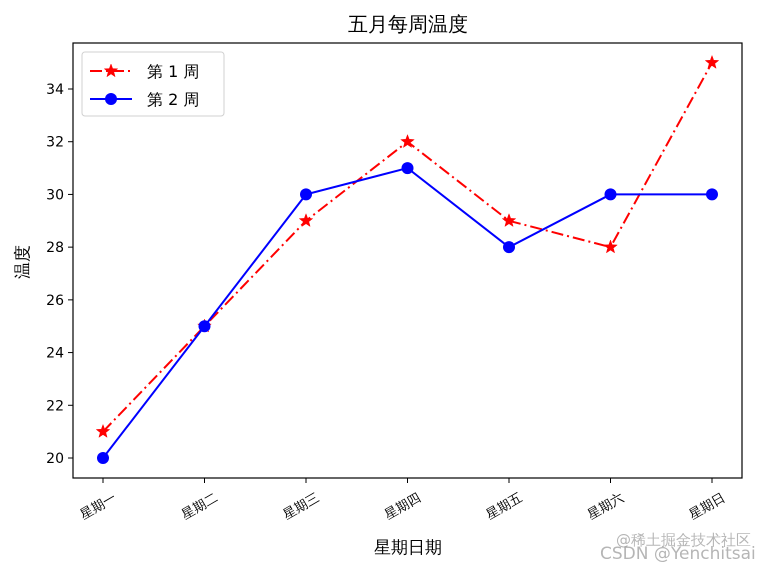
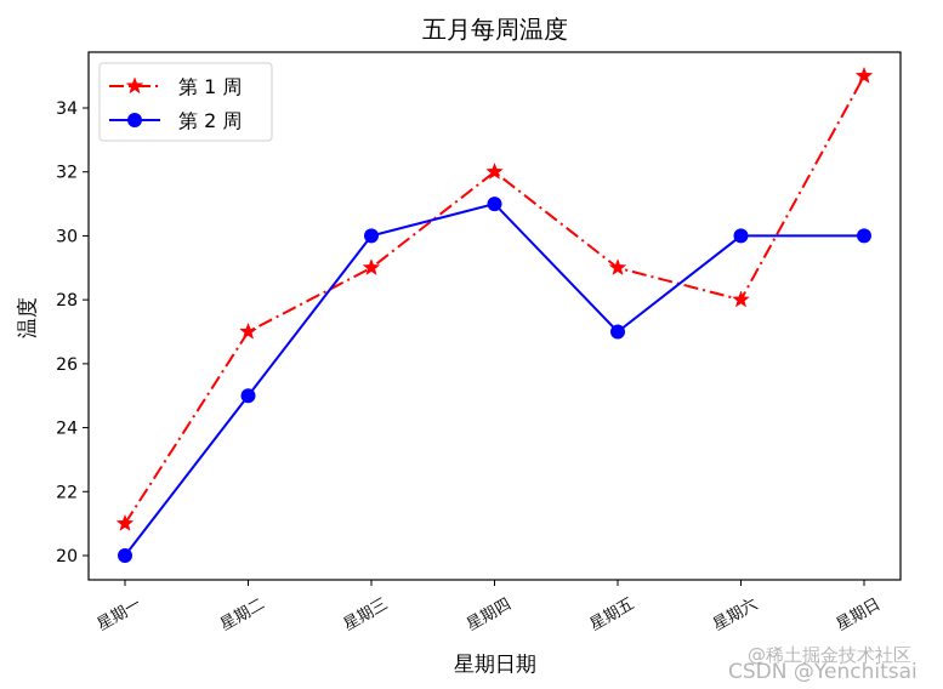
第 1 周/星期二: 25 -> 27
第 2 周/星期五: 28 -> 27
